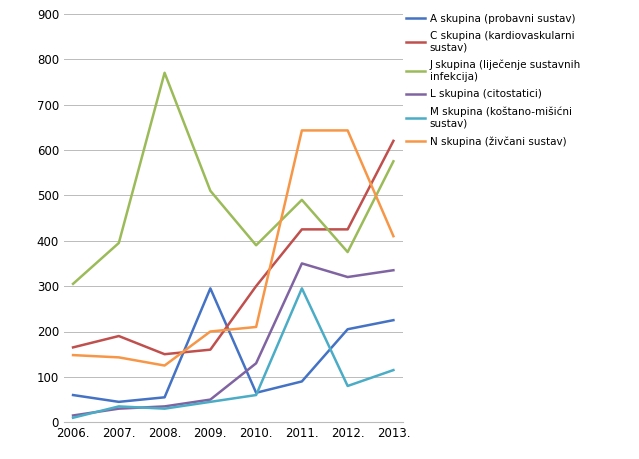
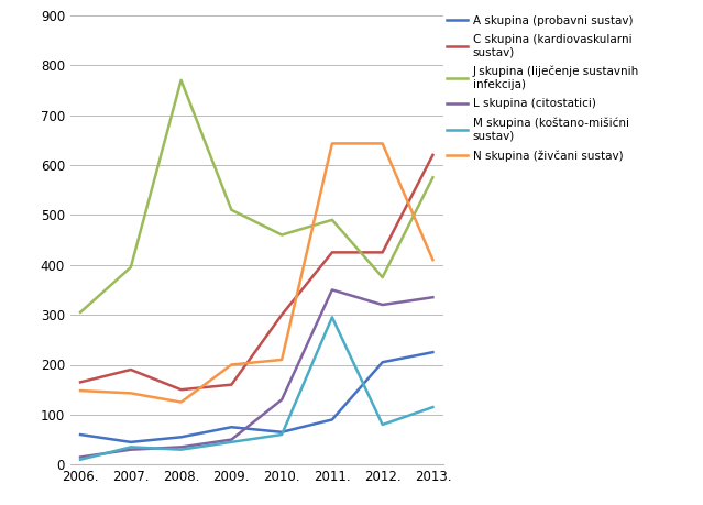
A skupina (probavni sustav)/2009.: 295 -> 75
J skupina (liječenje sustavnih infekcija)/2010.: 390 -> 460
